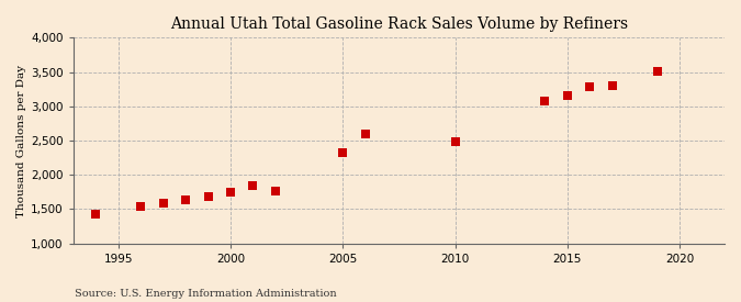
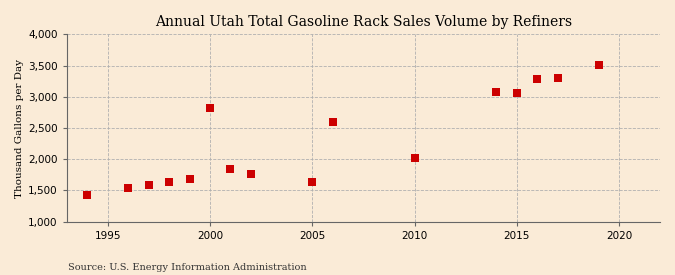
2000: 1,740 -> 2,820
2005: 2,330 -> 1,640
2010: 2,480 -> 2,020
2015: 3,160 -> 3,060
